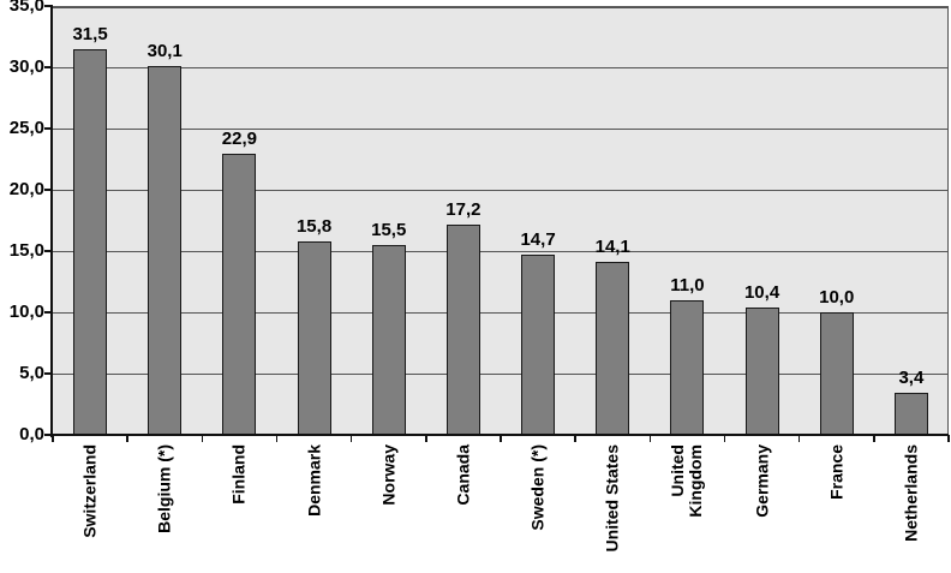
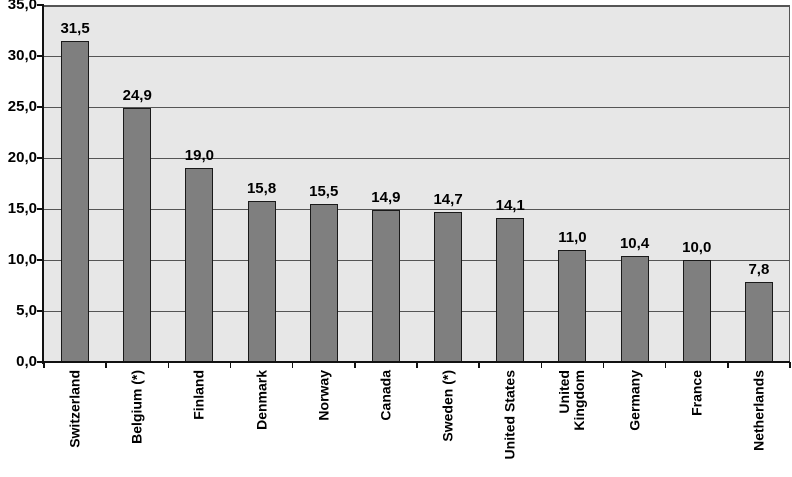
Belgium (*): 30,1 -> 24,9
Finland: 22,9 -> 19,0
Canada: 17,2 -> 14,9
Netherlands: 3,4 -> 7,8
